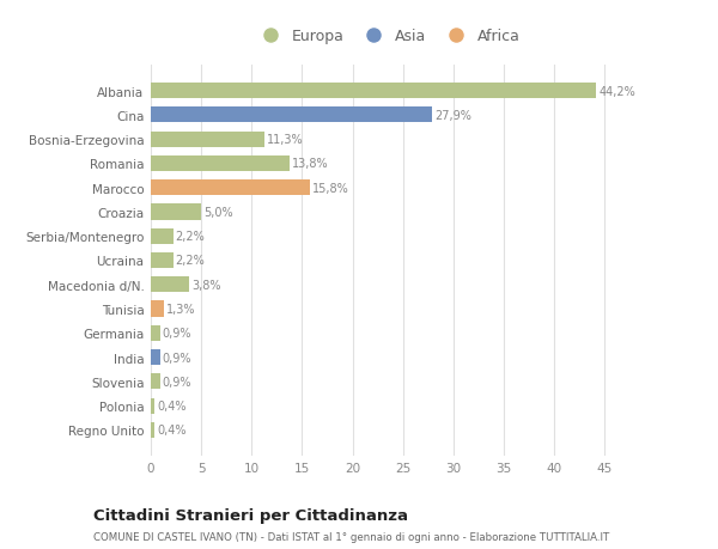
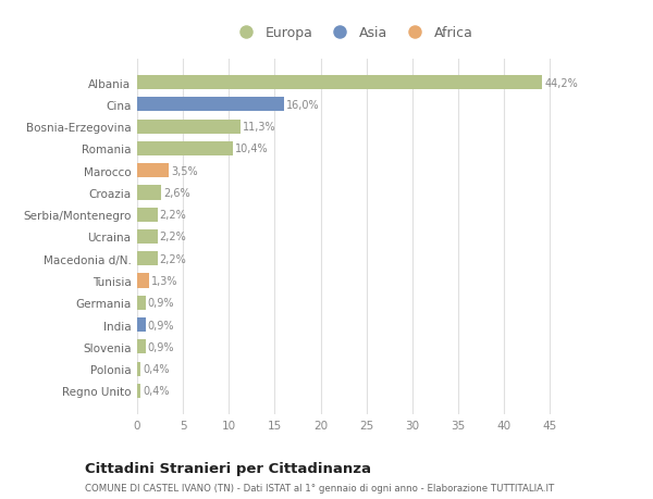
Cina: 27,9% -> 16,0%
Romania: 13,8% -> 10,4%
Marocco: 15,8% -> 3,5%
Croazia: 5,0% -> 2,6%
Macedonia d/N.: 3,8% -> 2,2%
